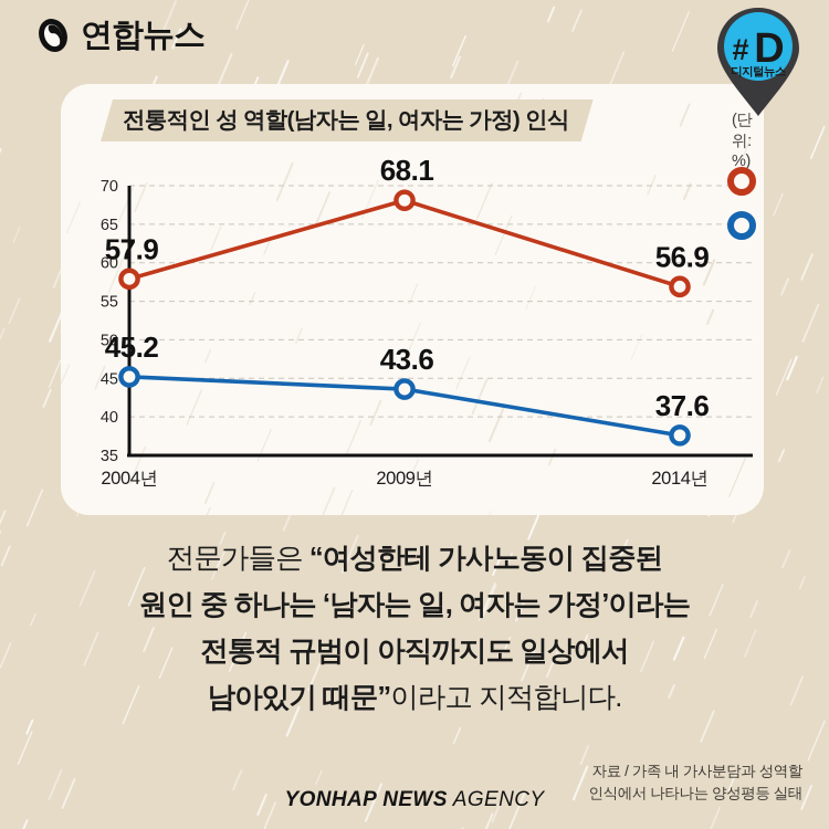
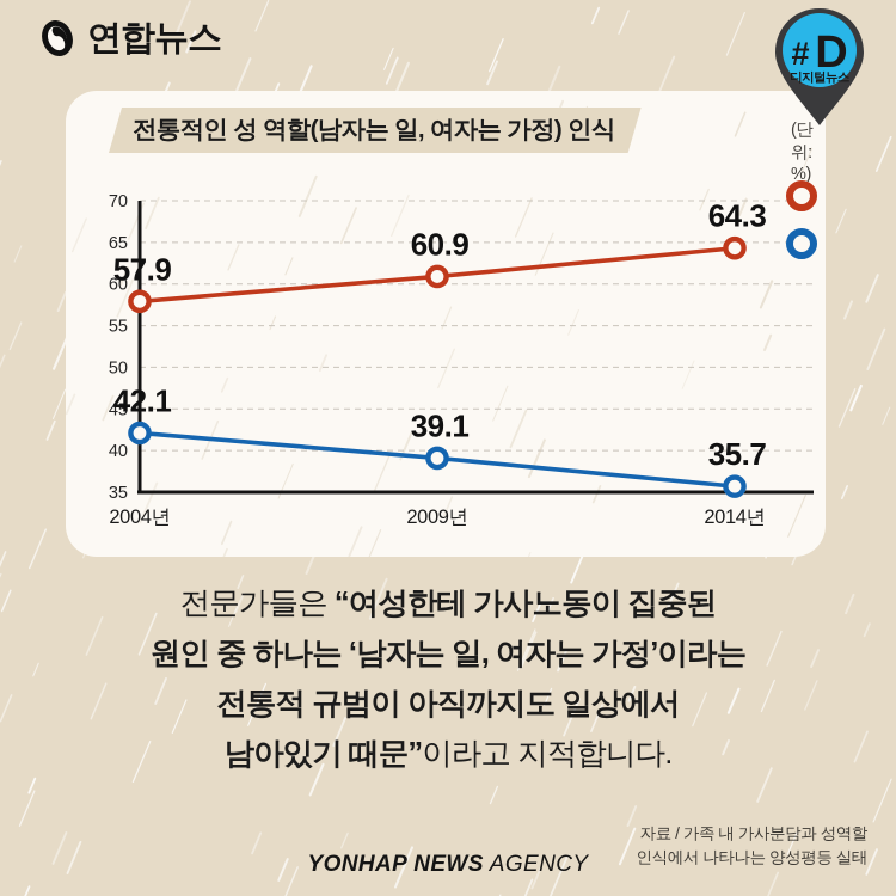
찬성/2004년: 45.2 -> 42.1
반대/2009년: 68.1 -> 60.9
찬성/2009년: 43.6 -> 39.1
반대/2014년: 56.9 -> 64.3
찬성/2014년: 37.6 -> 35.7
